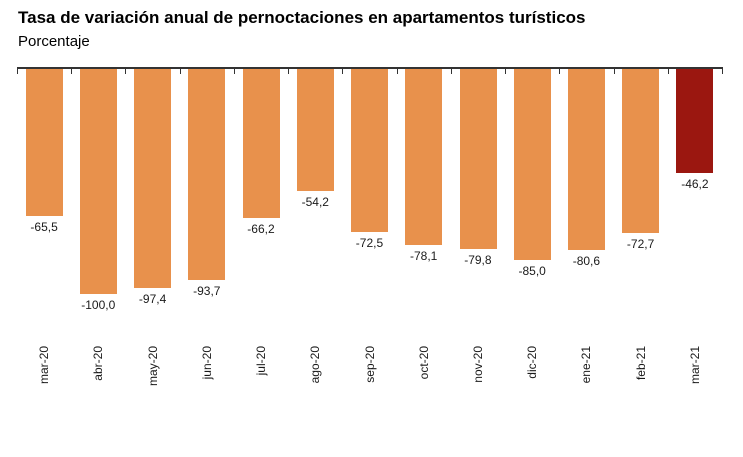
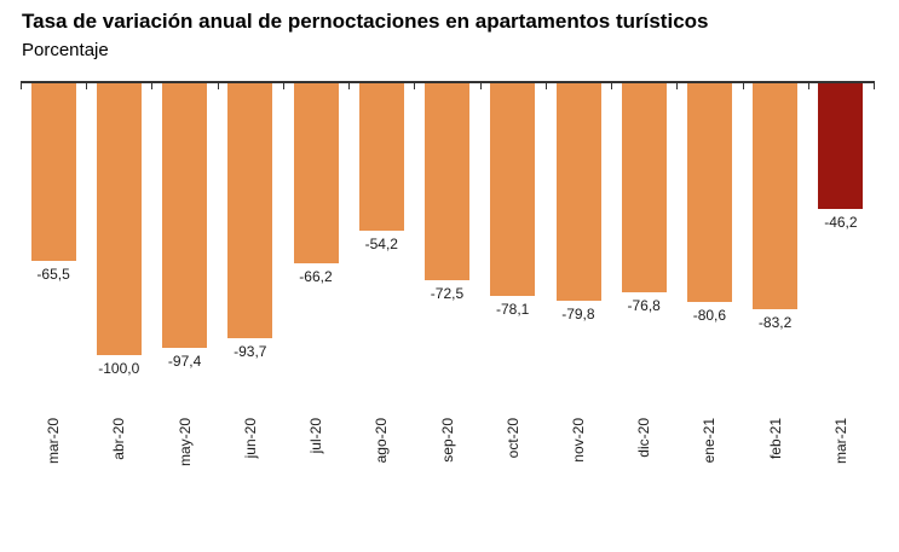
dic-20: -85,0 -> -76,8
feb-21: -72,7 -> -83,2
